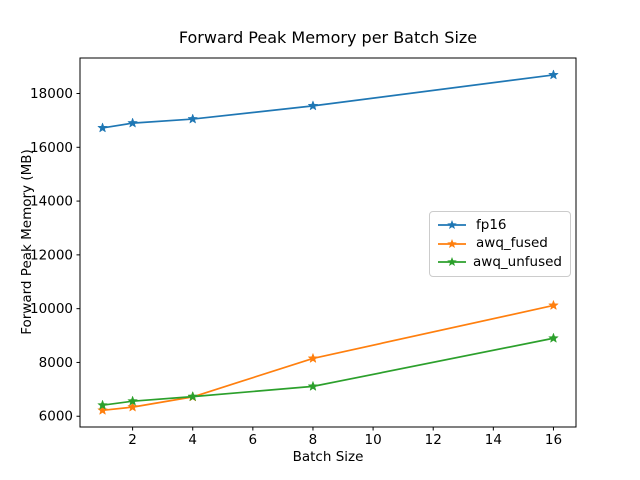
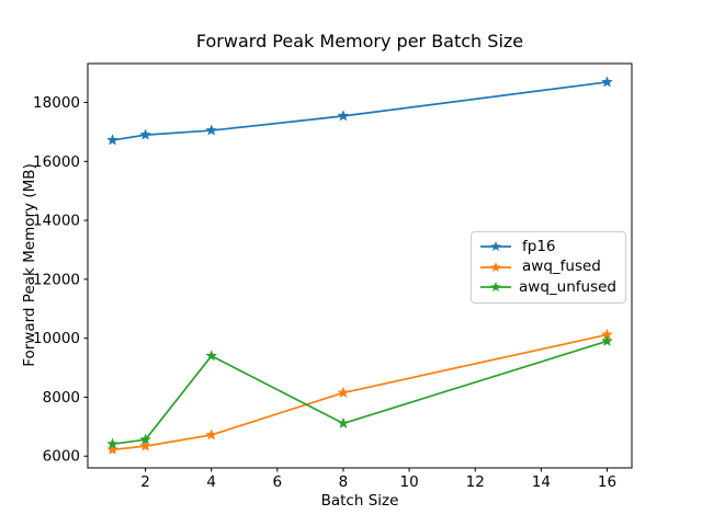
awq_unfused/4: 6700 -> 9400
awq_unfused/16: 8900 -> 9900
